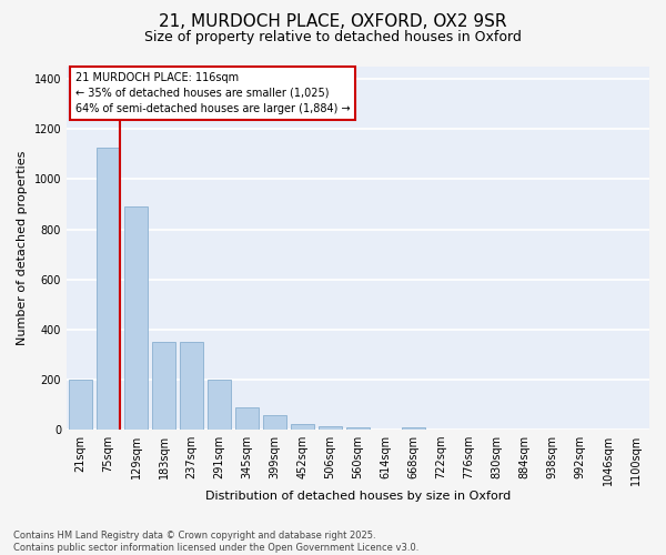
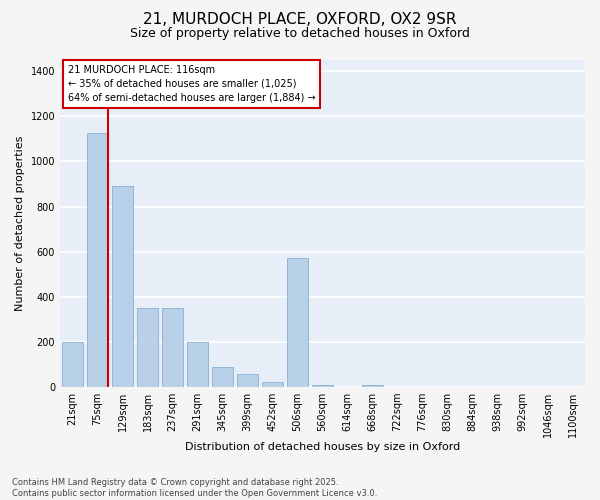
506sqm: 14 -> 570
